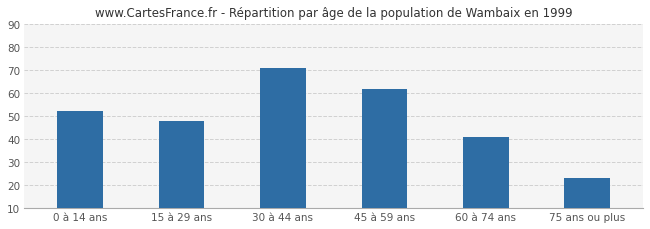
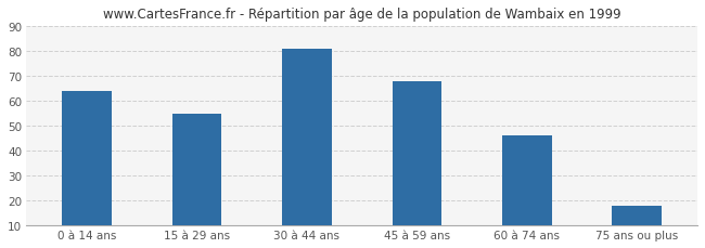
0 à 14 ans: 52 -> 64
15 à 29 ans: 48 -> 55
30 à 44 ans: 71 -> 81
45 à 59 ans: 62 -> 68
60 à 74 ans: 41 -> 46
75 ans ou plus: 23 -> 18
